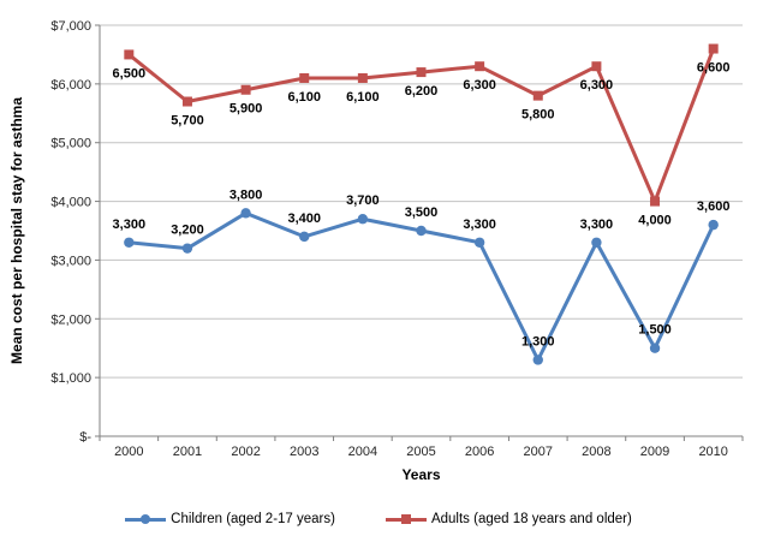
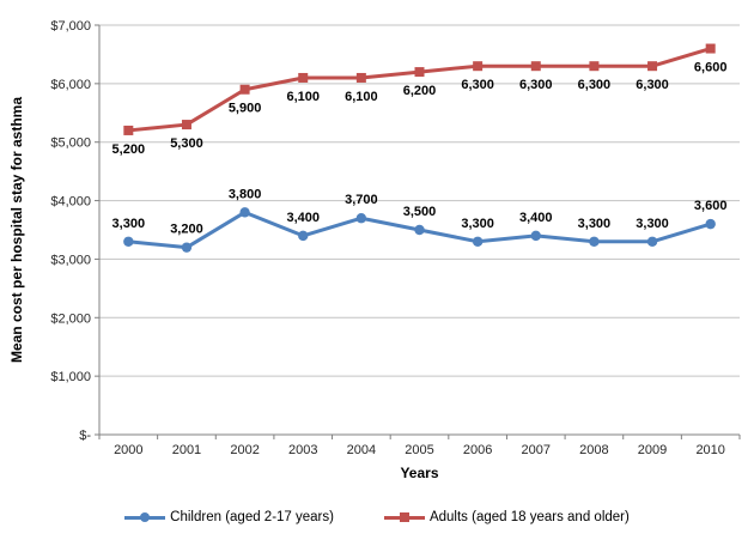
Adults (aged 18 years and older)/2000: 6,500 -> 5,200
Adults (aged 18 years and older)/2001: 5,700 -> 5,300
Children (aged 2-17 years)/2007: 1,300 -> 3,400
Adults (aged 18 years and older)/2007: 5,800 -> 6,300
Children (aged 2-17 years)/2009: 1,500 -> 3,300
Adults (aged 18 years and older)/2009: 4,000 -> 6,300
